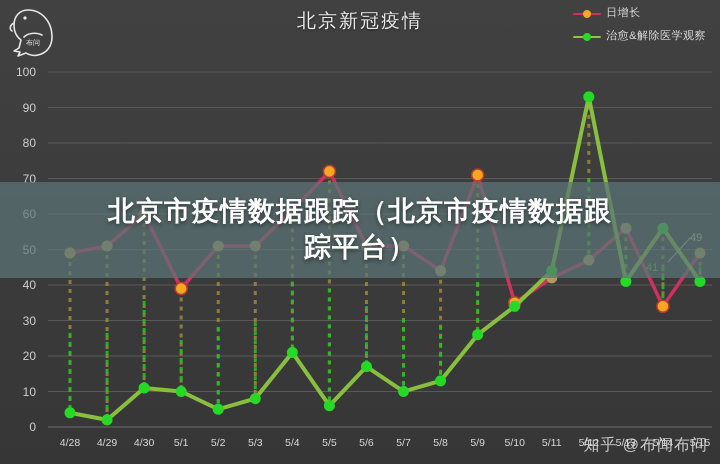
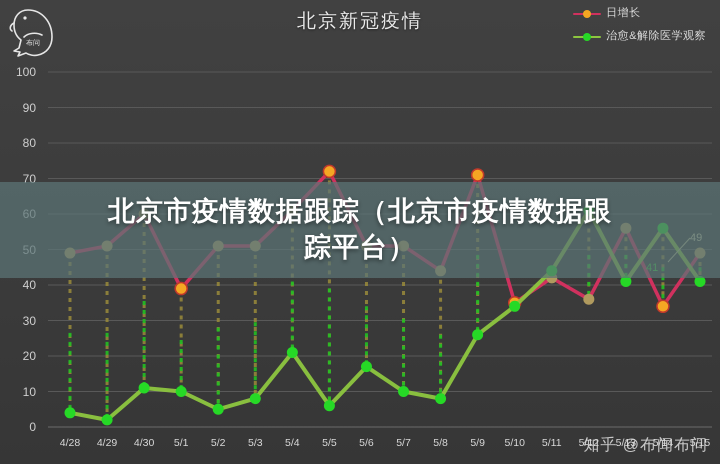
治愈&解除医学观察/5/8: 13 -> 8
日增长/5/12: 47 -> 36
治愈&解除医学观察/5/12: 93 -> 61
